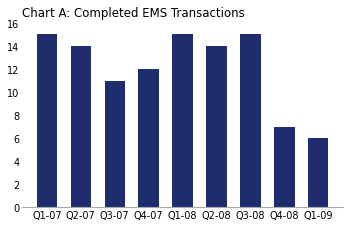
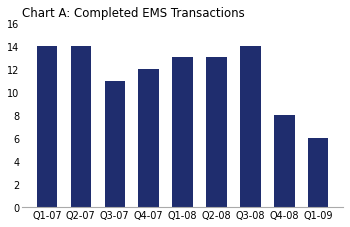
Q1-07: 15 -> 14
Q1-08: 15 -> 13
Q2-08: 14 -> 13
Q3-08: 15 -> 14
Q4-08: 7 -> 8
